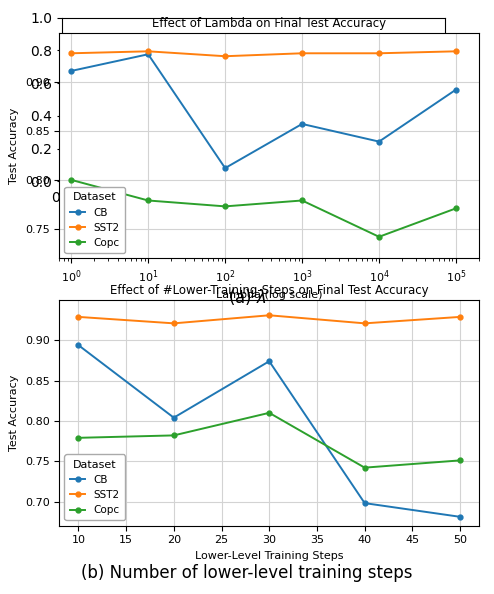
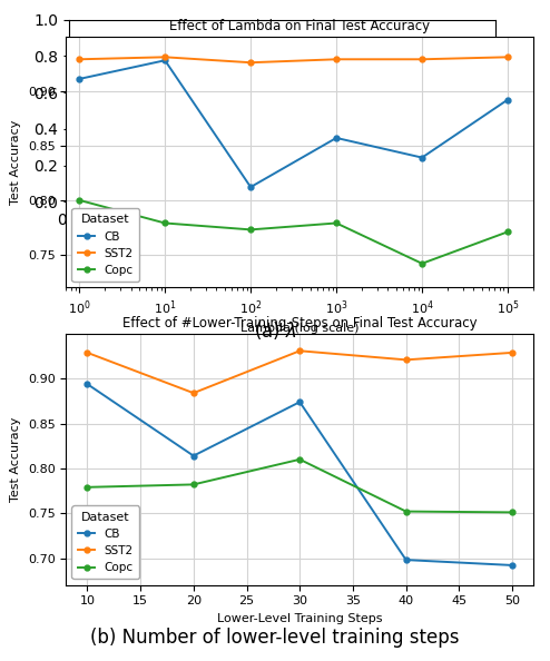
CB/20: 0.804 -> 0.814
SST2/20: 0.921 -> 0.884
Copc/40: 0.742 -> 0.752
CB/50: 0.681 -> 0.692
